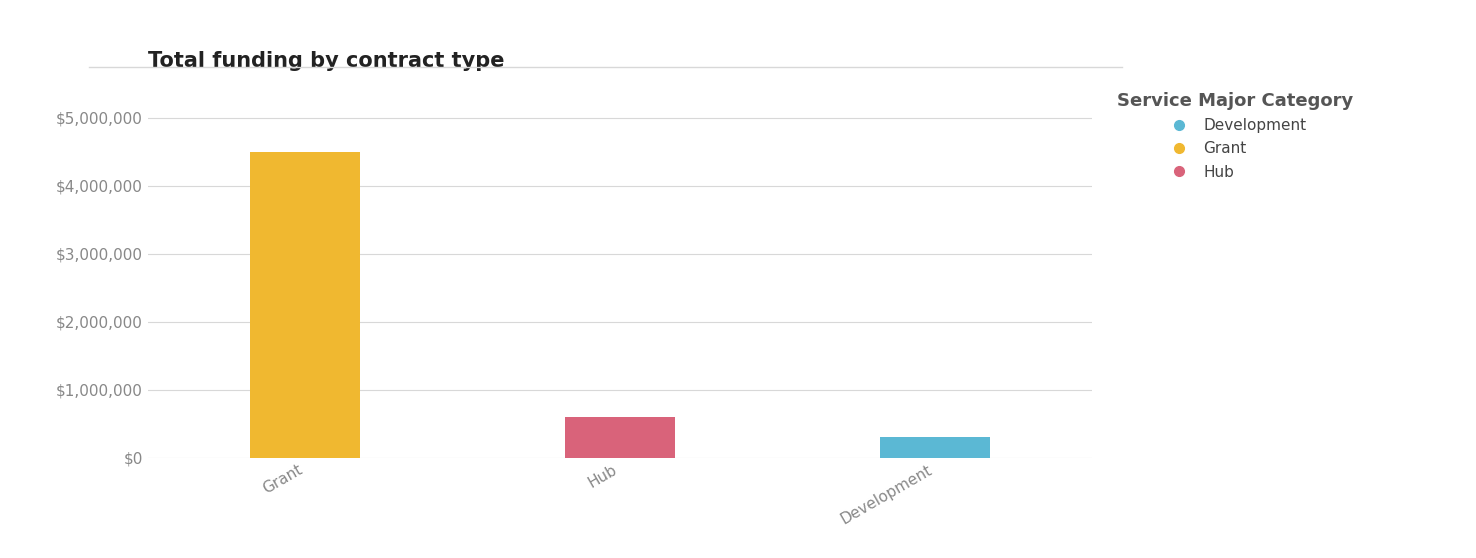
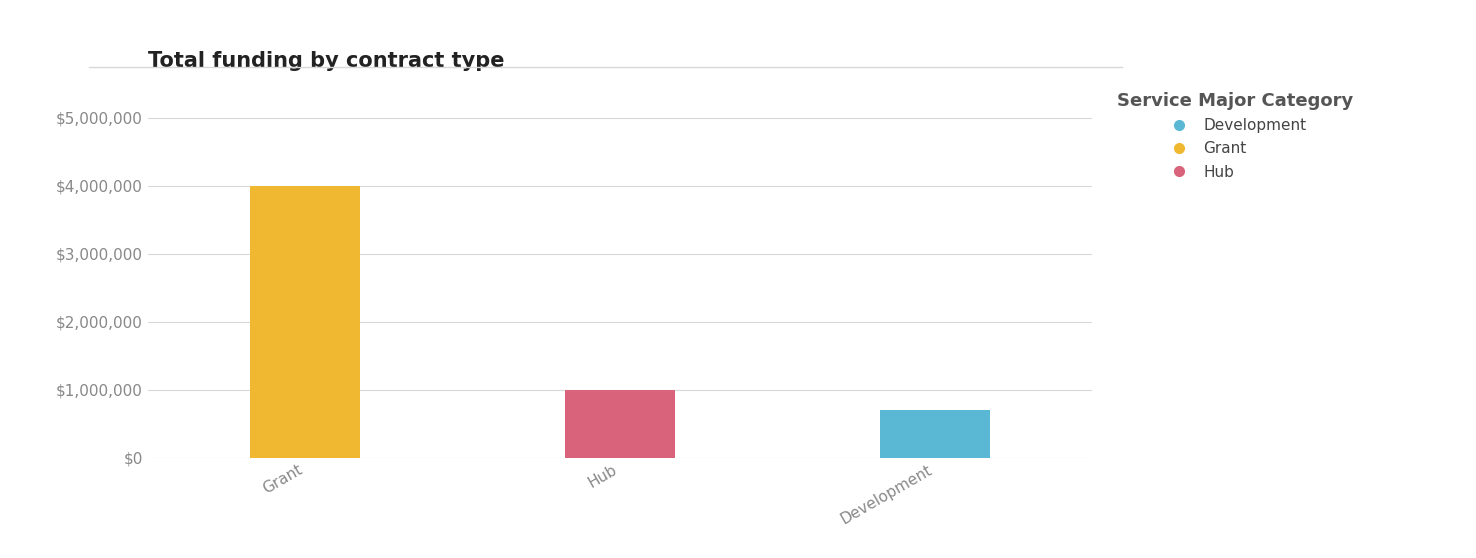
Grant: $4,500,000 -> $4,000,000
Hub: $600,000 -> $1,000,000
Development: $300,000 -> $700,000
